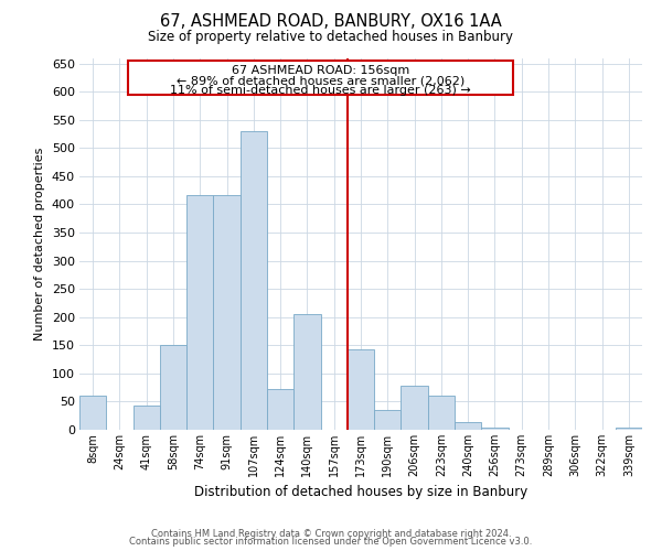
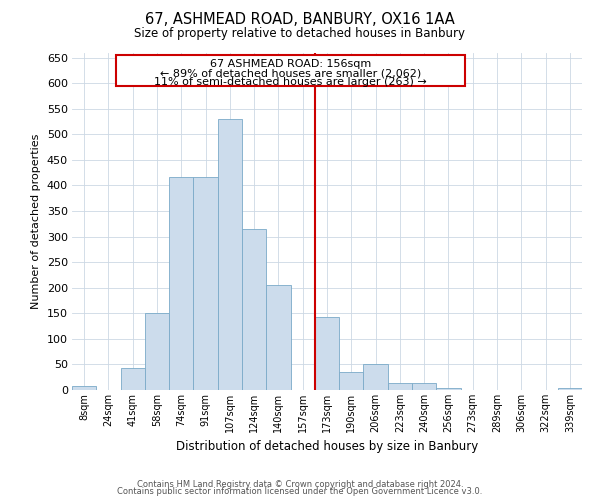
8sqm: 60 -> 8
124sqm: 72 -> 315
206sqm: 78 -> 50
223sqm: 60 -> 14
